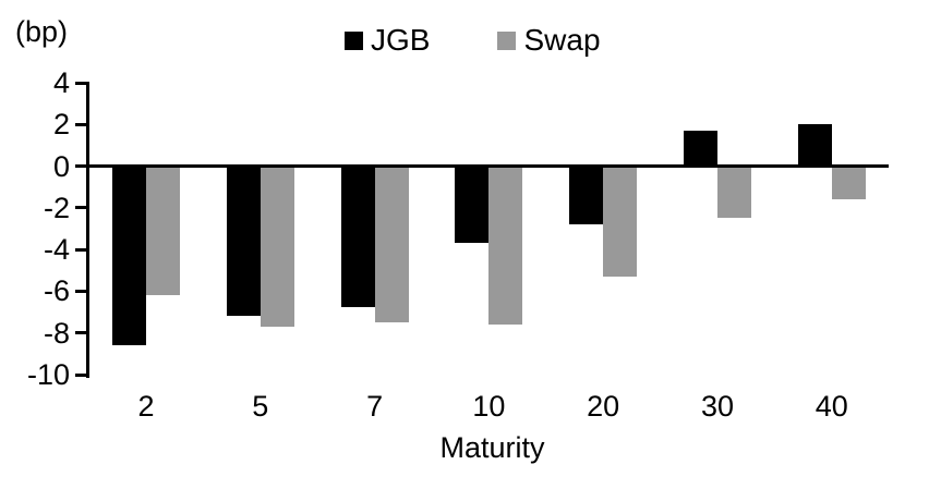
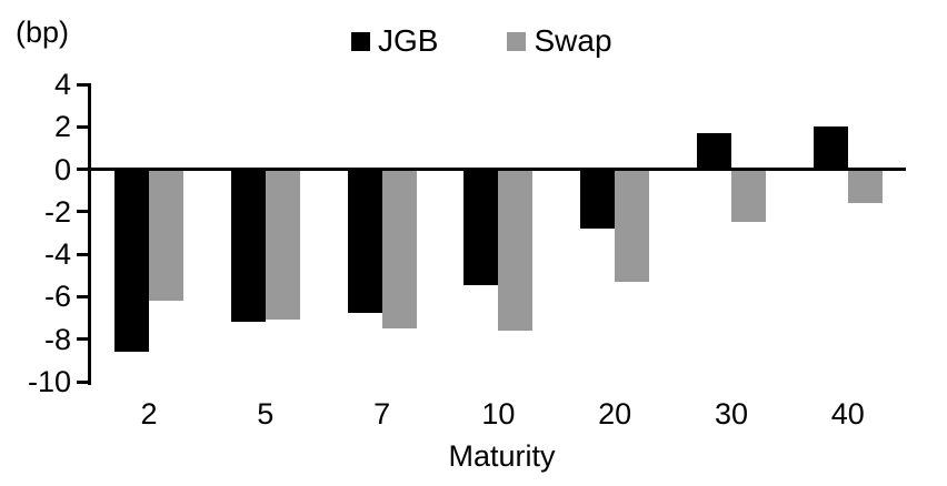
Swap/5: -7.6 -> -7.0
JGB/10: -3.6 -> -5.4
